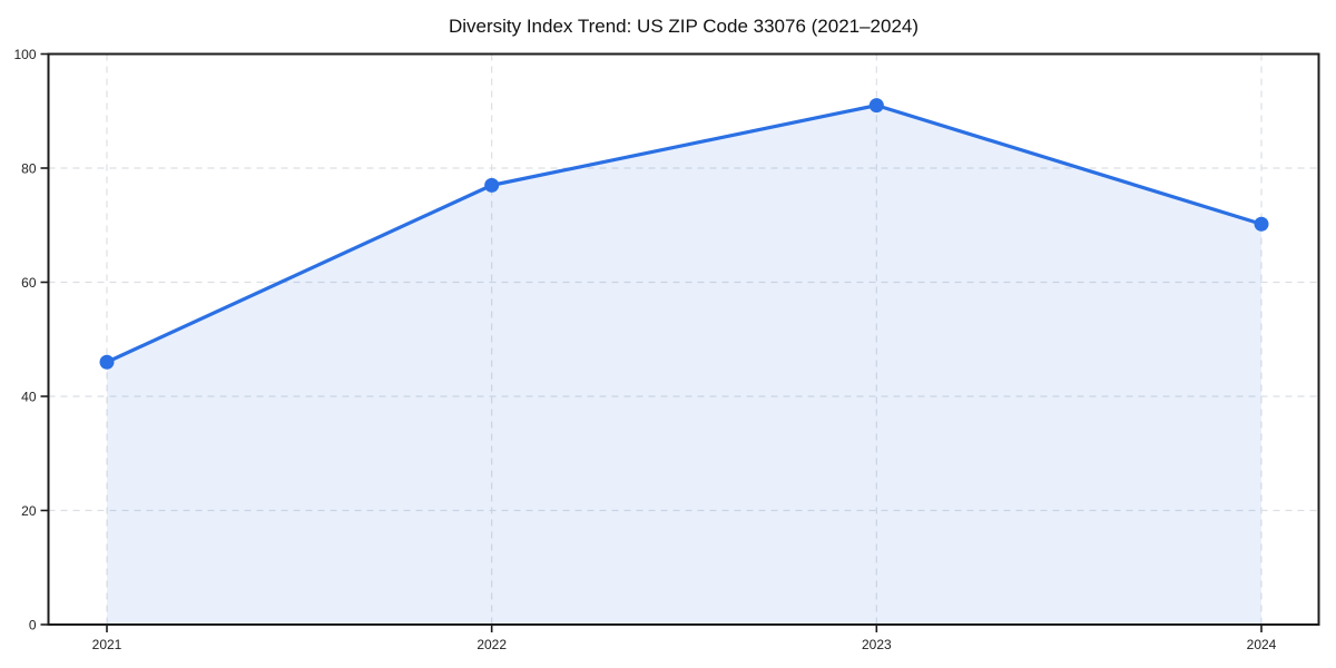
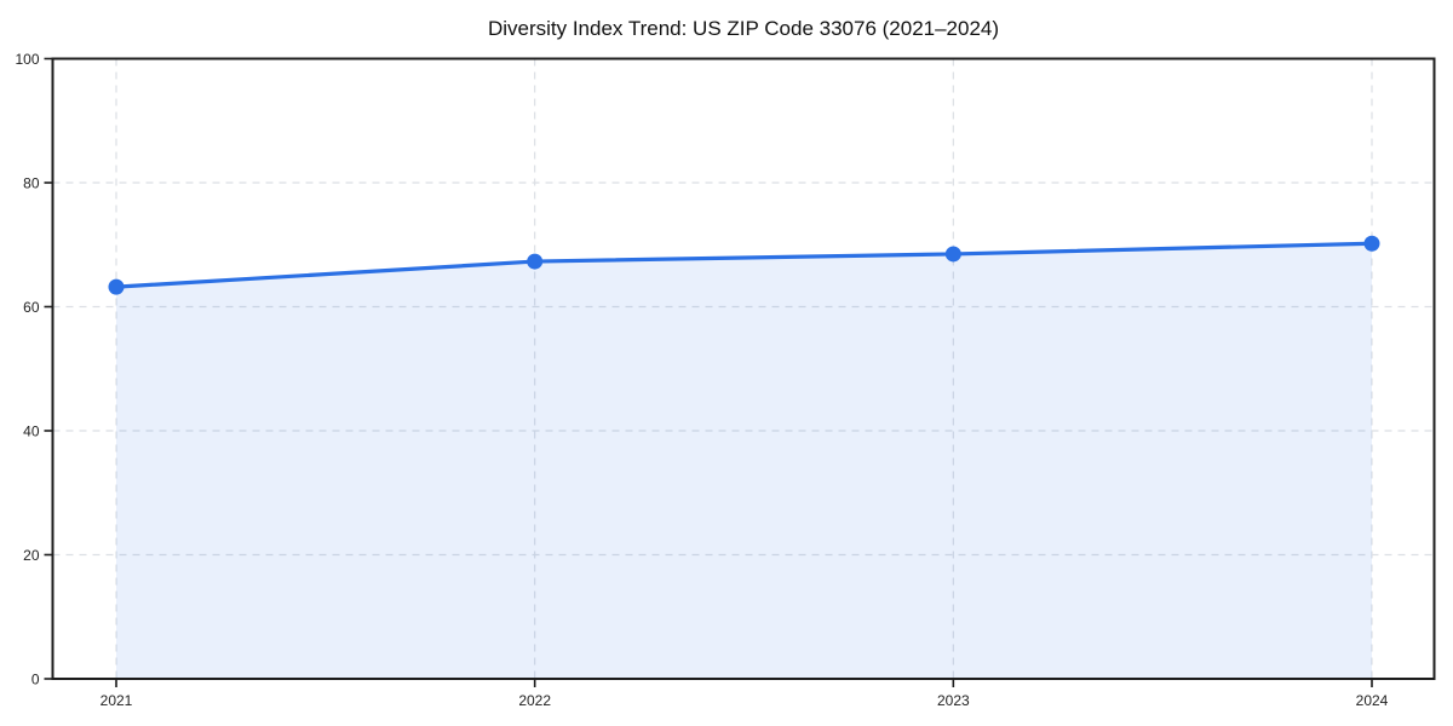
2021: 46 -> 63
2022: 77 -> 67
2023: 91 -> 68
